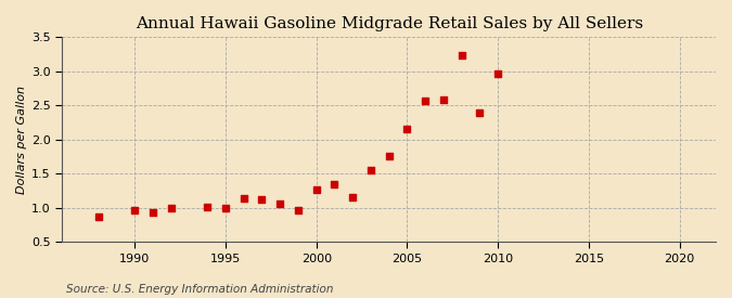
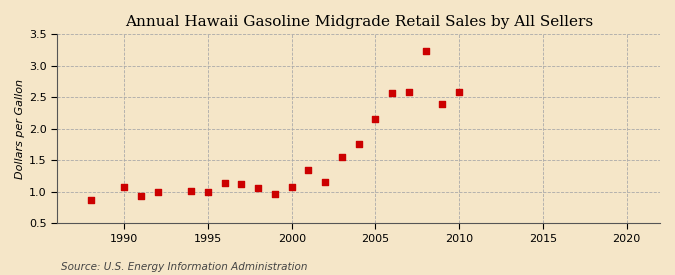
1990: 0.97 -> 1.08
2000: 1.27 -> 1.08
2010: 2.96 -> 2.58
